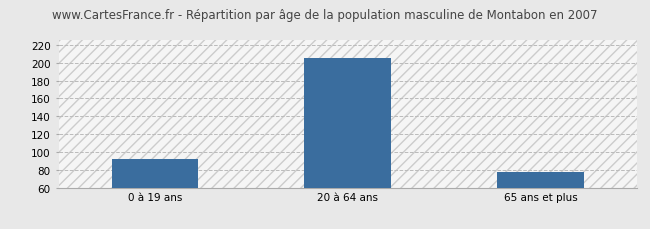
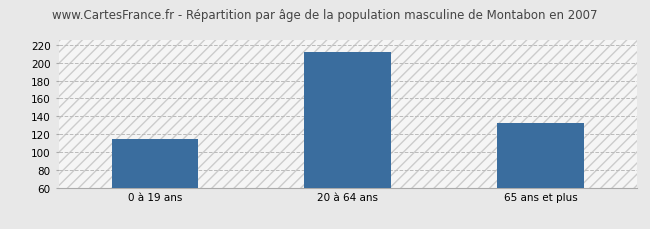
0 à 19 ans: 92 -> 114
20 à 64 ans: 205 -> 212
65 ans et plus: 78 -> 132
